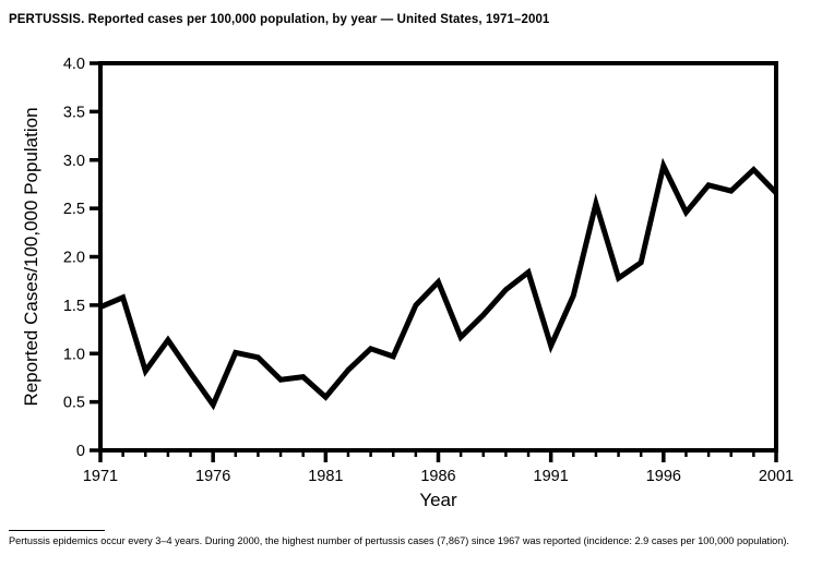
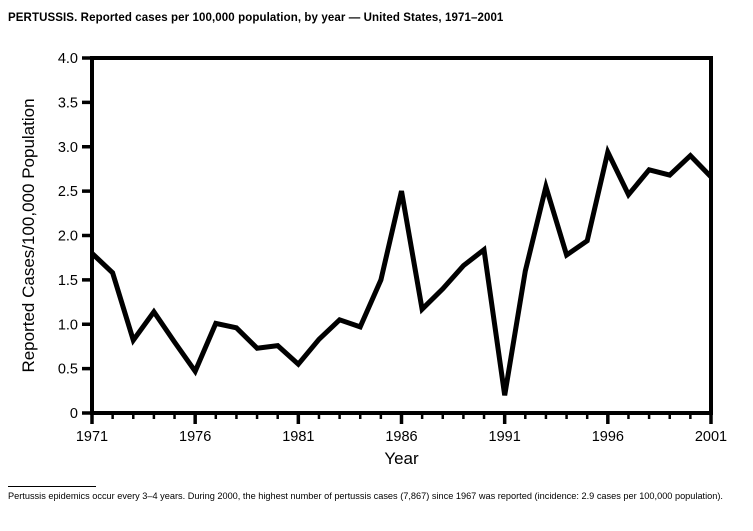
1971: 1.5 -> 1.8
1986: 1.7 -> 2.5
1991: 1.1 -> 0.2
